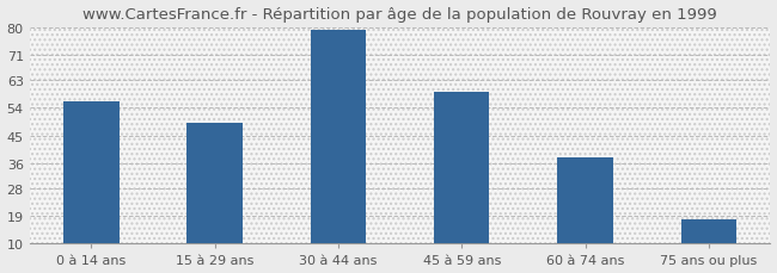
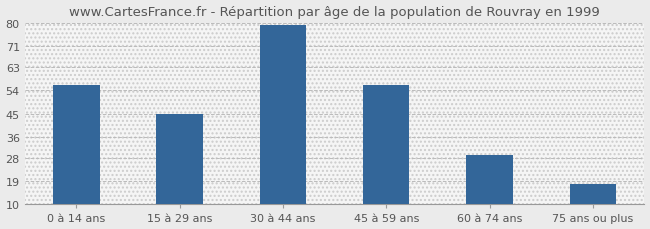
15 à 29 ans: 49 -> 45
45 à 59 ans: 59 -> 56
60 à 74 ans: 38 -> 29
